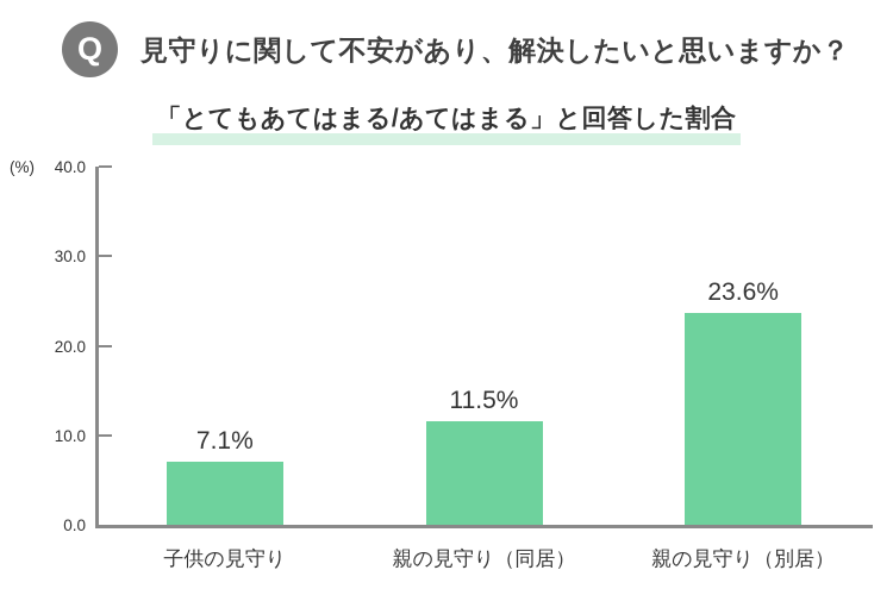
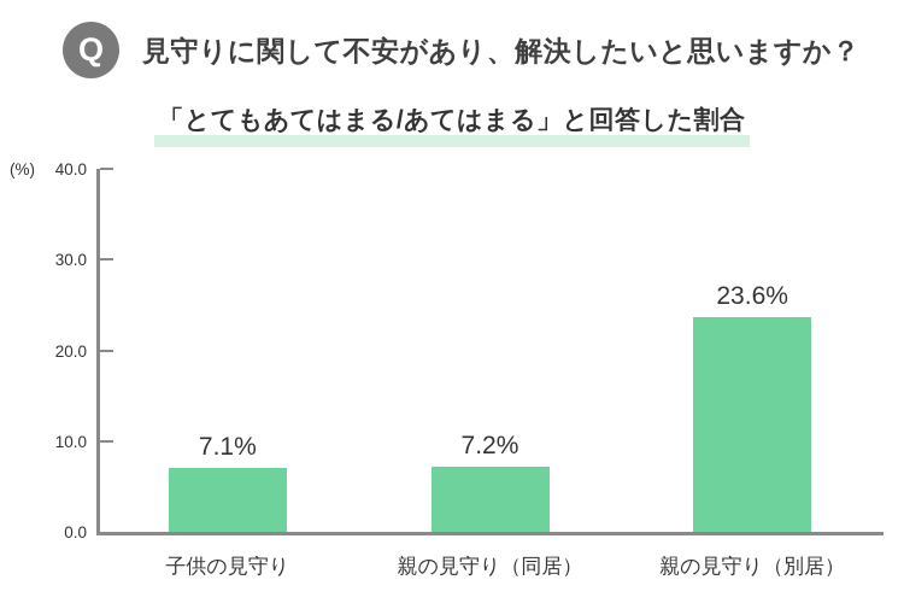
親の見守り（同居）: 11.5% -> 7.2%
